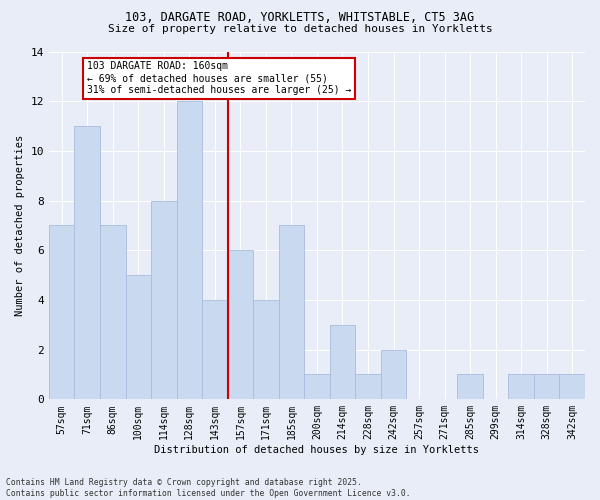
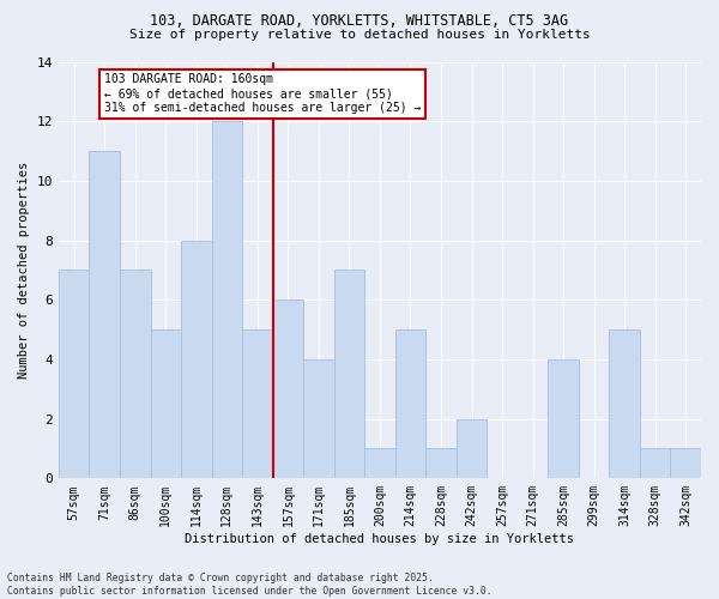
143sqm: 4 -> 5
214sqm: 3 -> 5
285sqm: 1 -> 4
314sqm: 1 -> 5
